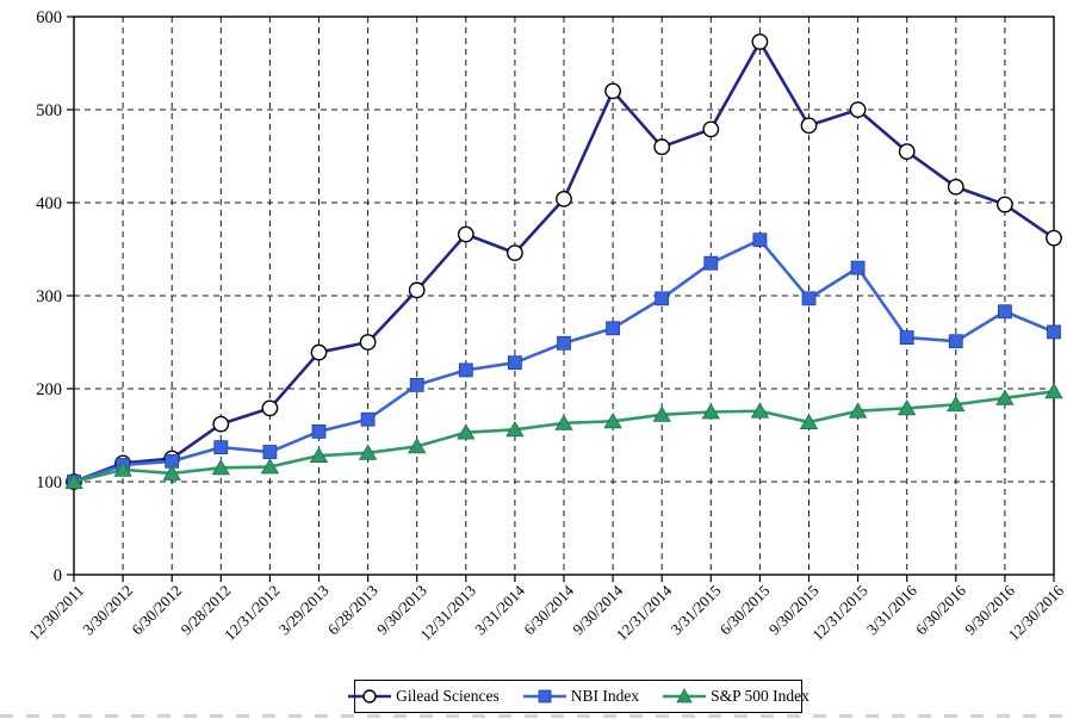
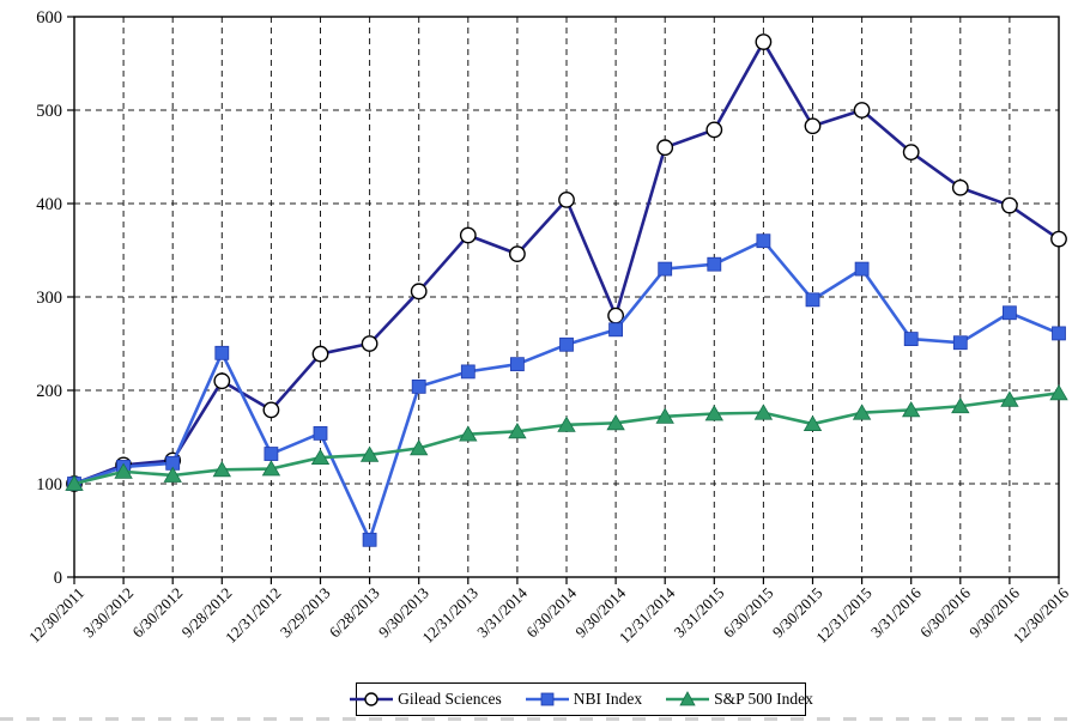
Gilead Sciences/9/28/2012: 160 -> 210
NBI Index/9/28/2012: 140 -> 240
NBI Index/6/28/2013: 170 -> 40
Gilead Sciences/9/30/2014: 520 -> 280
NBI Index/12/31/2014: 300 -> 330
